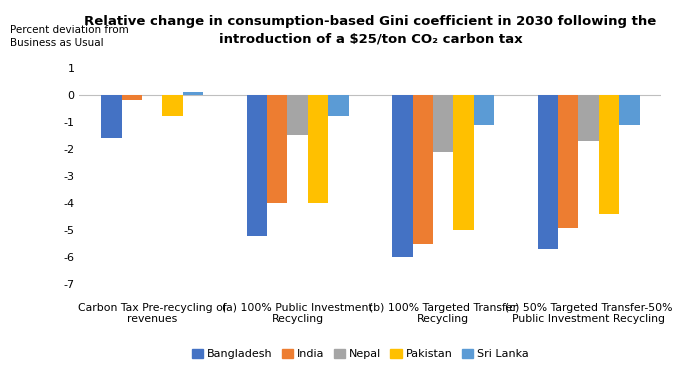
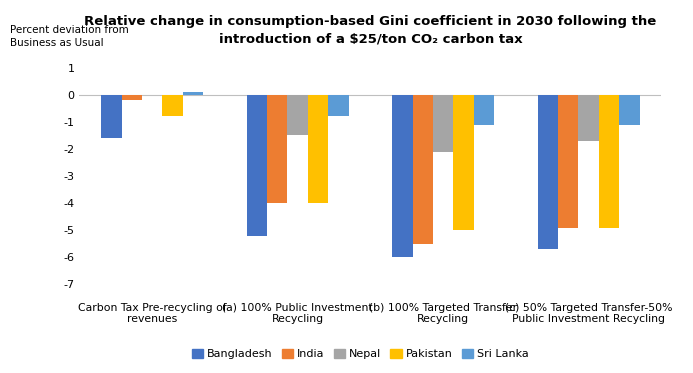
Pakistan/(c) 50% Targeted Transfer-50% Public Investment Recycling: -4.4 -> -4.9
